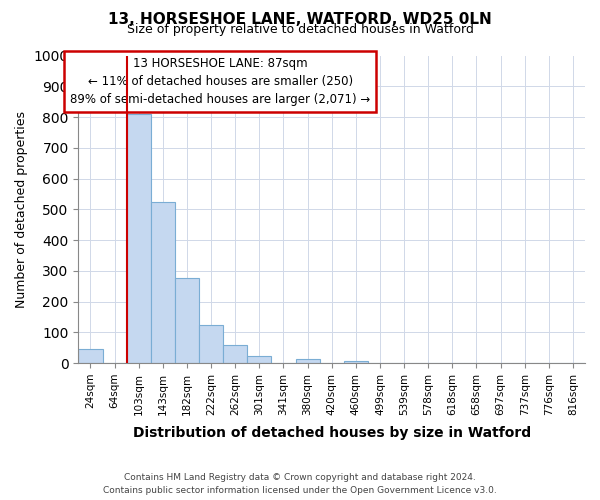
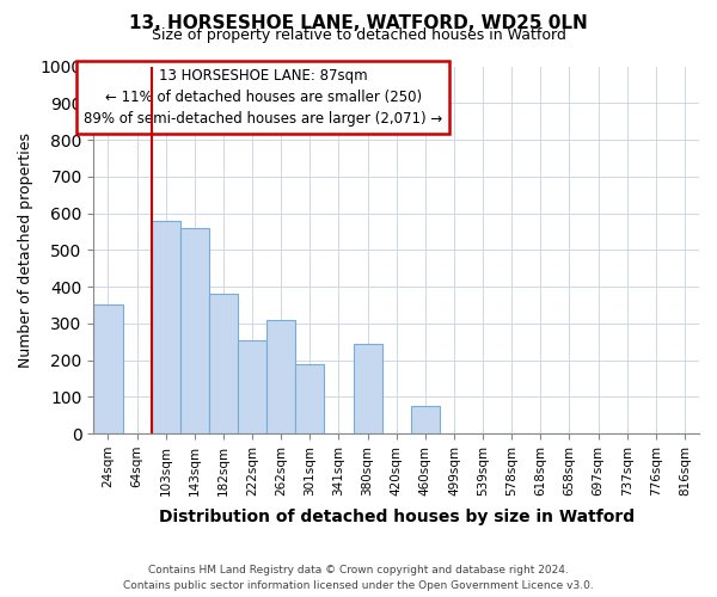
24sqm: 47 -> 350
103sqm: 810 -> 580
143sqm: 525 -> 560
182sqm: 275 -> 380
222sqm: 125 -> 255
262sqm: 58 -> 310
301sqm: 23 -> 190
380sqm: 14 -> 245
460sqm: 8 -> 75
